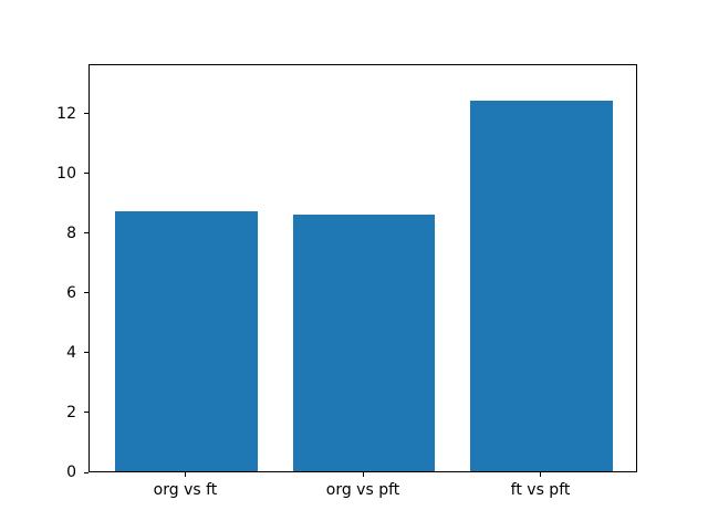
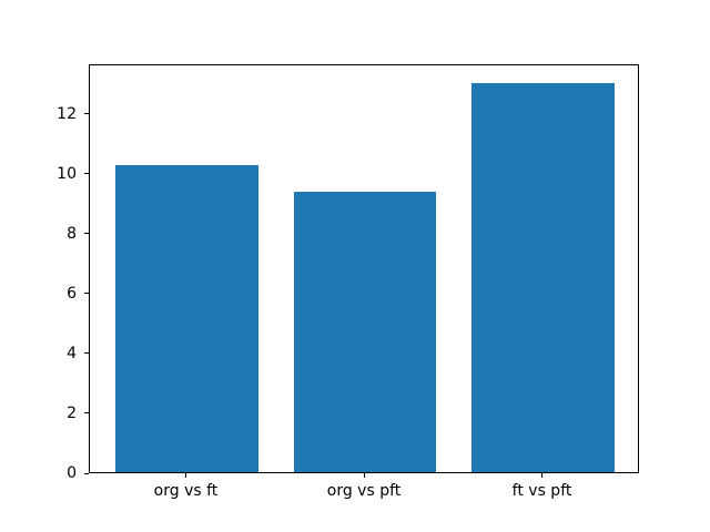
org vs ft: 8.7 -> 10.2
org vs pft: 8.6 -> 9.3
ft vs pft: 12.4 -> 13.0
